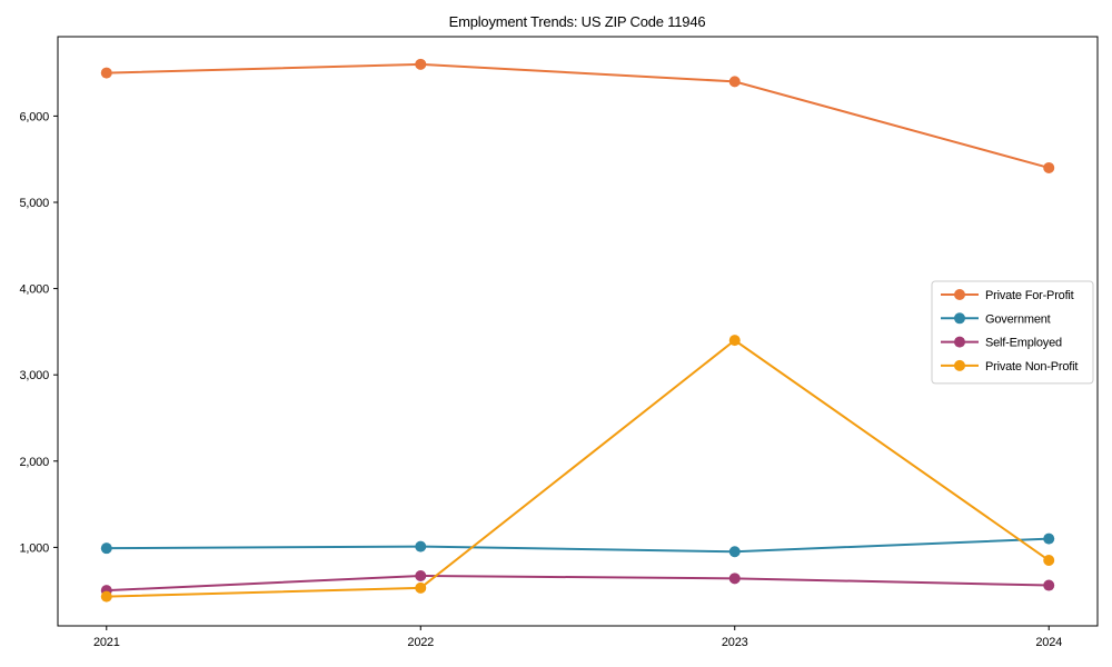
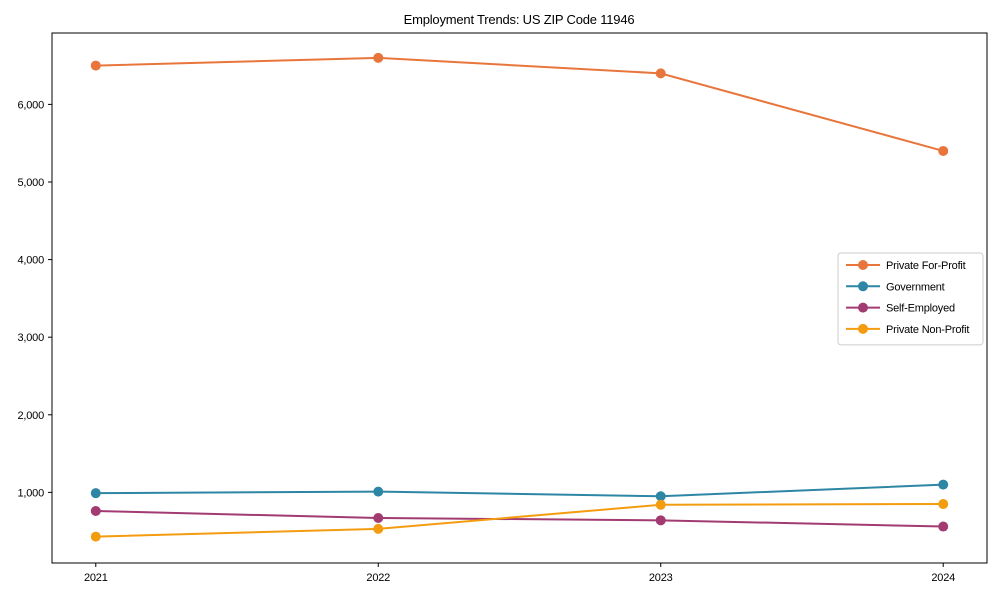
Self-Employed/2021: 500 -> 800
Private Non-Profit/2023: 3400 -> 800
